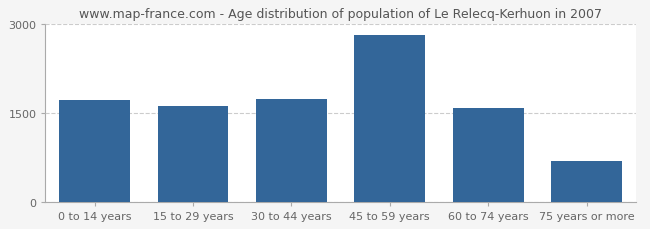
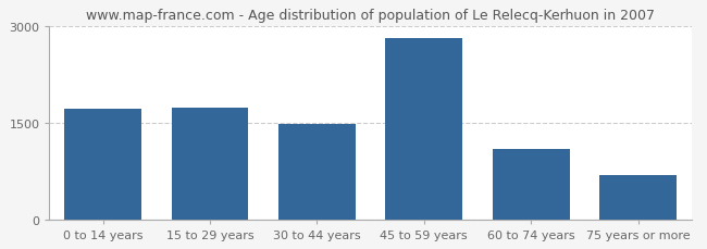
15 to 29 years: 1620 -> 1740
30 to 44 years: 1740 -> 1480
60 to 74 years: 1590 -> 1100
